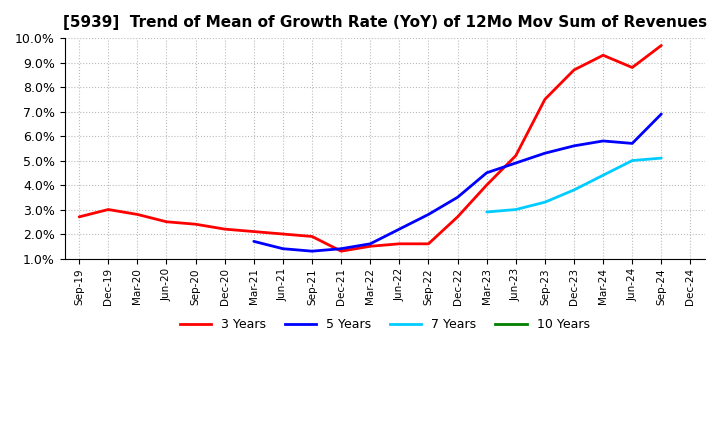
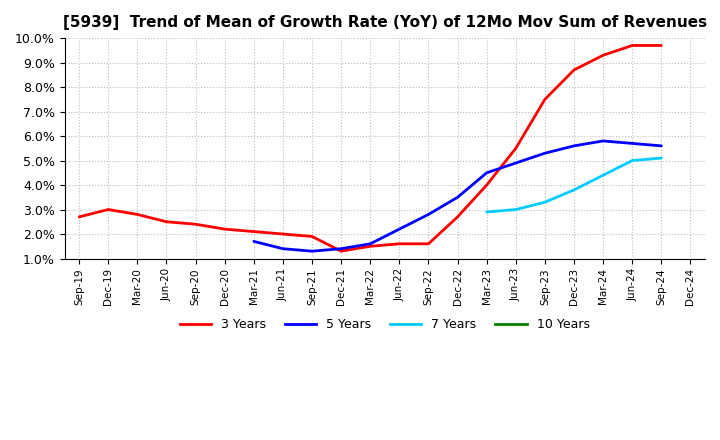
3 Years/Jun-23: 5.2% -> 5.5%
3 Years/Jun-24: 8.8% -> 9.7%
5 Years/Sep-24: 6.9% -> 5.6%
